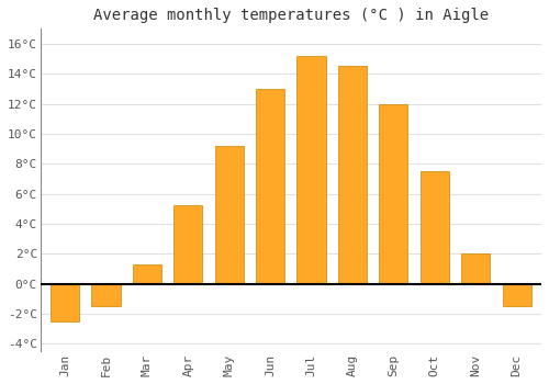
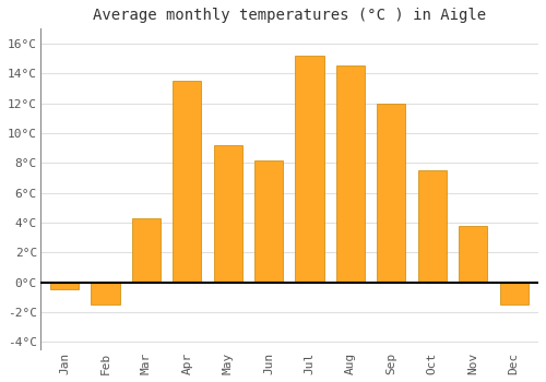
Jan: -2.5°C -> -0.5°C
Mar: 1.3°C -> 4.3°C
Apr: 5.2°C -> 13.5°C
Jun: 13.0°C -> 8.2°C
Nov: 2.0°C -> 3.8°C
